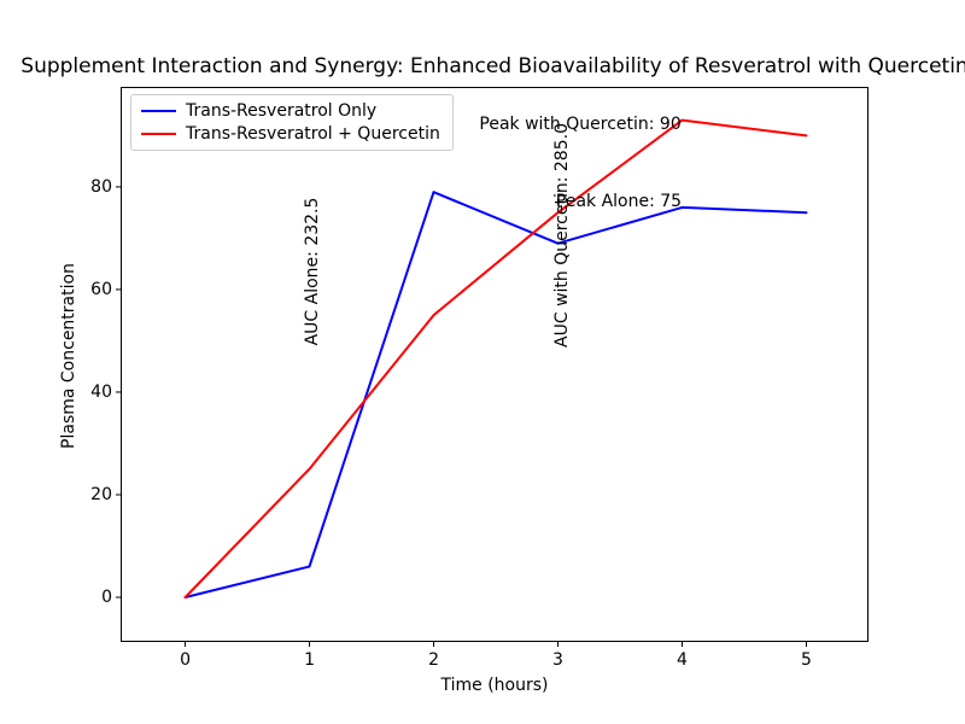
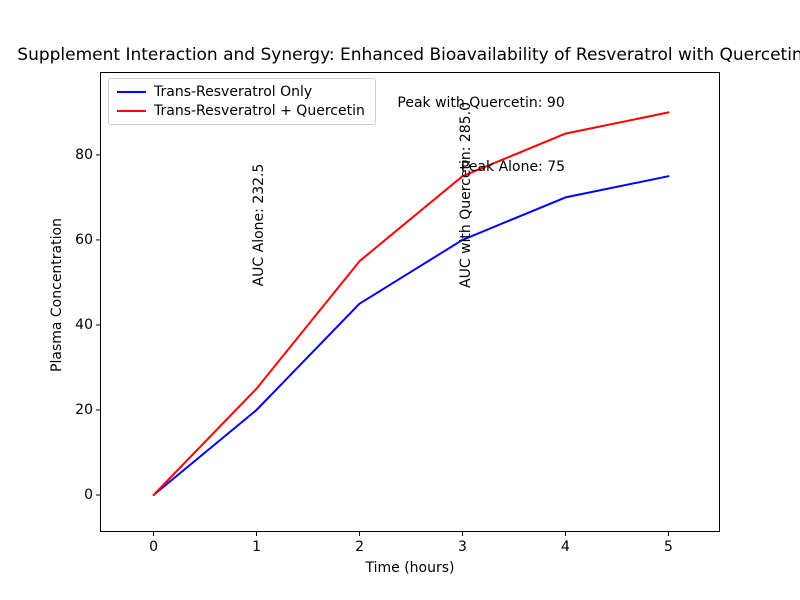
Trans-Resveratrol Only/1: 6 -> 20
Trans-Resveratrol Only/2: 79 -> 45
Trans-Resveratrol Only/3: 69 -> 60
Trans-Resveratrol Only/4: 76 -> 70
Trans-Resveratrol + Quercetin/4: 93 -> 85
